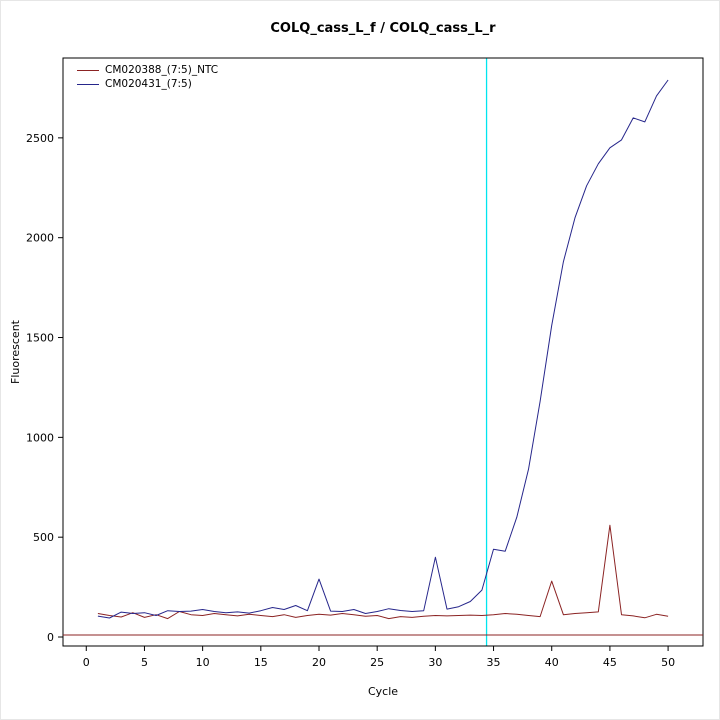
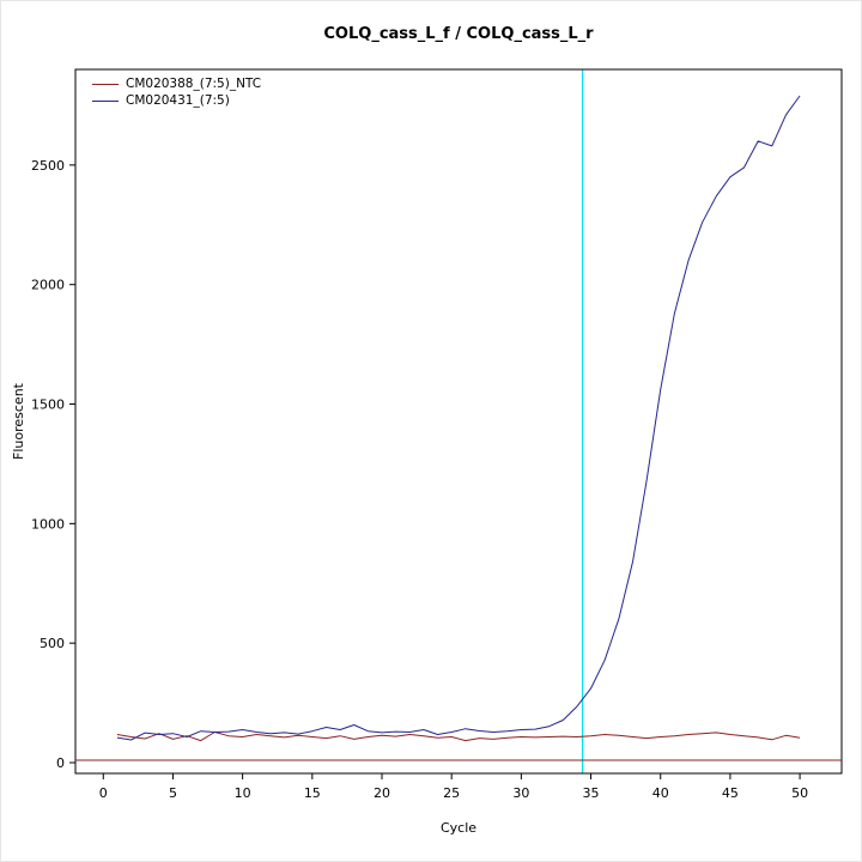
CM020431_(7:5)/20: 290 -> 130
CM020431_(7:5)/30: 400 -> 140
CM020431_(7:5)/35: 440 -> 310
CM020388_(7:5)_NTC/40: 280 -> 110
CM020388_(7:5)_NTC/45: 560 -> 120
